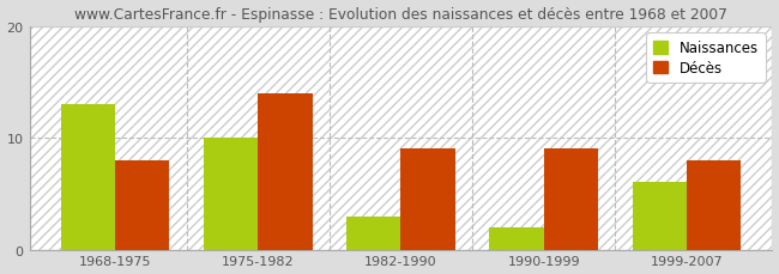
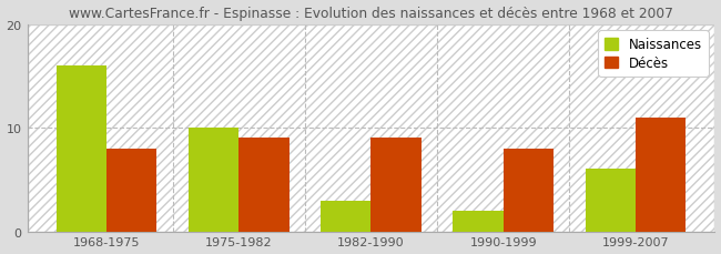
Naissances/1968-1975: 13 -> 16
Décès/1975-1982: 14 -> 9
Décès/1990-1999: 9 -> 8
Décès/1999-2007: 8 -> 11
